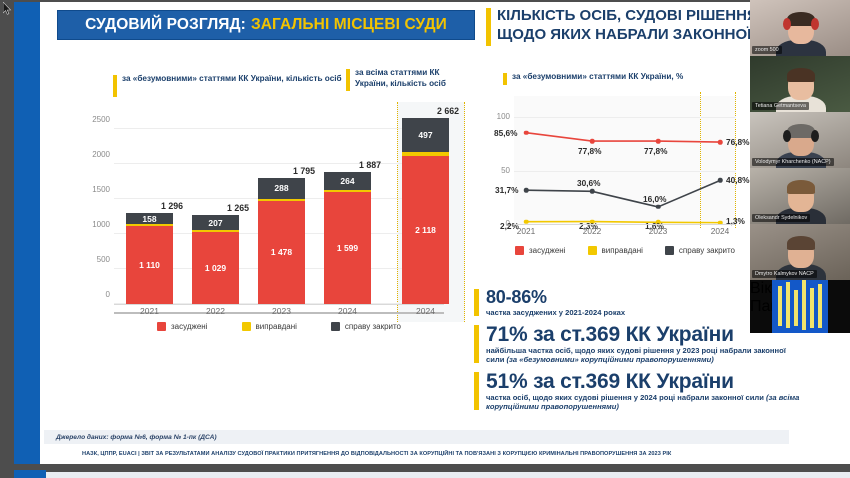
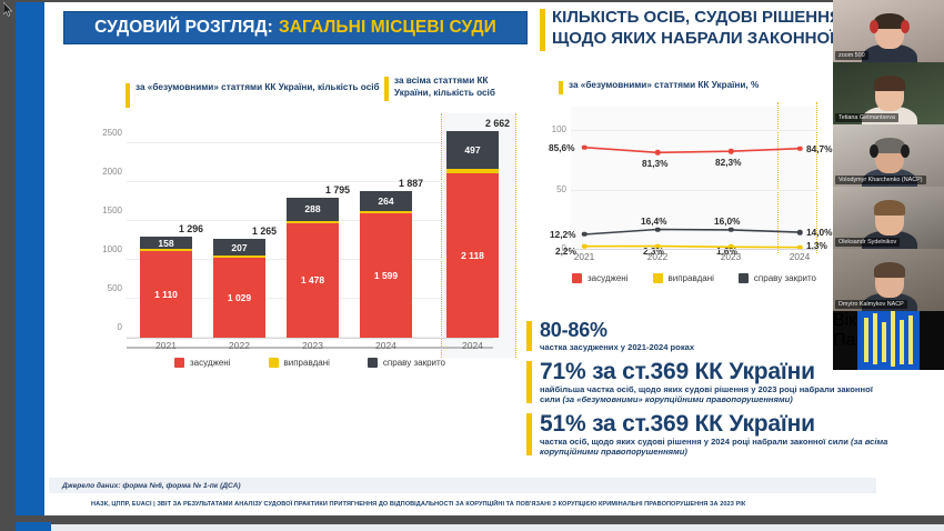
за «безумовними» статтями КК України, %/справу закрито/2021: 31,7% -> 12,2%
за «безумовними» статтями КК України, %/засуджені/2022: 77,8% -> 81,3%
за «безумовними» статтями КК України, %/справу закрито/2022: 30,6% -> 16,4%
за «безумовними» статтями КК України, %/засуджені/2023: 77,8% -> 82,3%
за «безумовними» статтями КК України, %/засуджені/2024: 76,8% -> 84,7%
за «безумовними» статтями КК України, %/справу закрито/2024: 40,8% -> 14,0%
